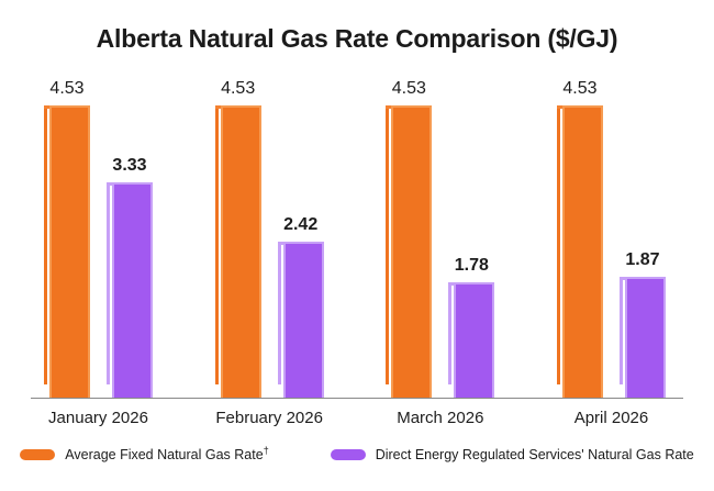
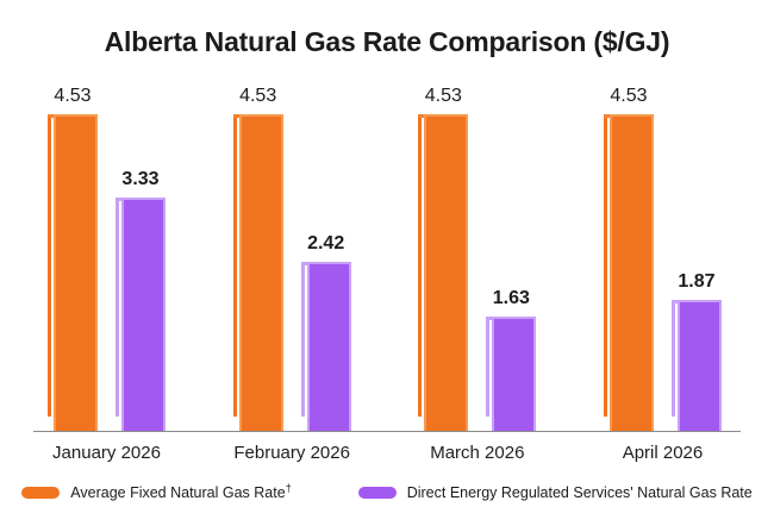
Direct Energy Regulated Services' Natural Gas Rate/March 2026: 1.78 -> 1.63
